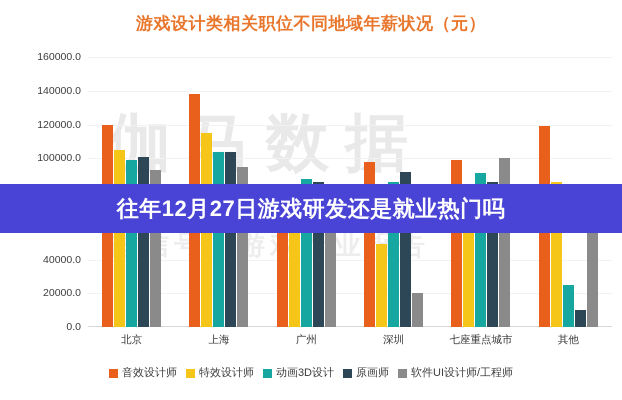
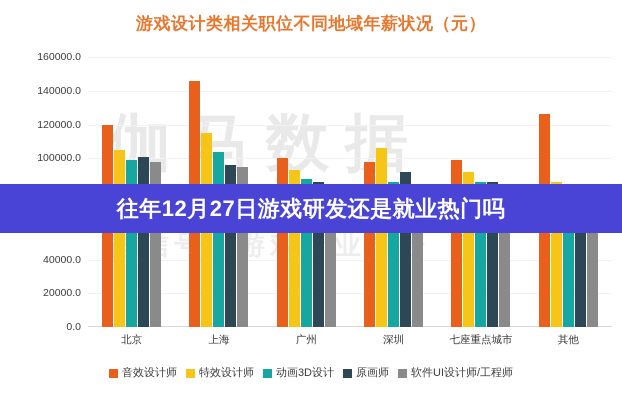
软件UI设计师/工程师/北京: 93000 -> 98000
音效设计师/上海: 138000 -> 146000
原画师/上海: 104000 -> 96000
音效设计师/广州: 75000 -> 100000
特效设计师/广州: 84000 -> 93000
特效设计师/深圳: 49000 -> 106000
软件UI设计师/工程师/深圳: 20000 -> 79000
特效设计师/七座重点城市: 70000 -> 92000
动画3D设计/七座重点城市: 91000 -> 86000
软件UI设计师/工程师/七座重点城市: 100000 -> 84000
音效设计师/其他: 119000 -> 126000
动画3D设计/其他: 25000 -> 83000
原画师/其他: 10000 -> 73000
软件UI设计师/工程师/其他: 61000 -> 71000
